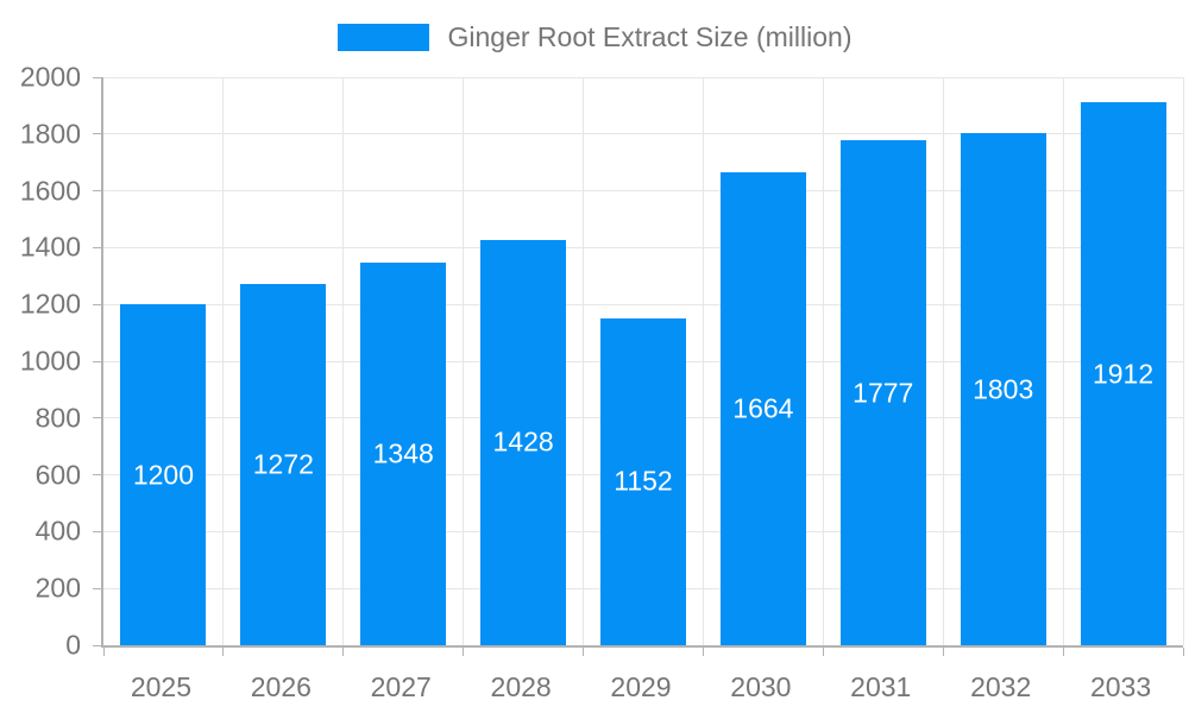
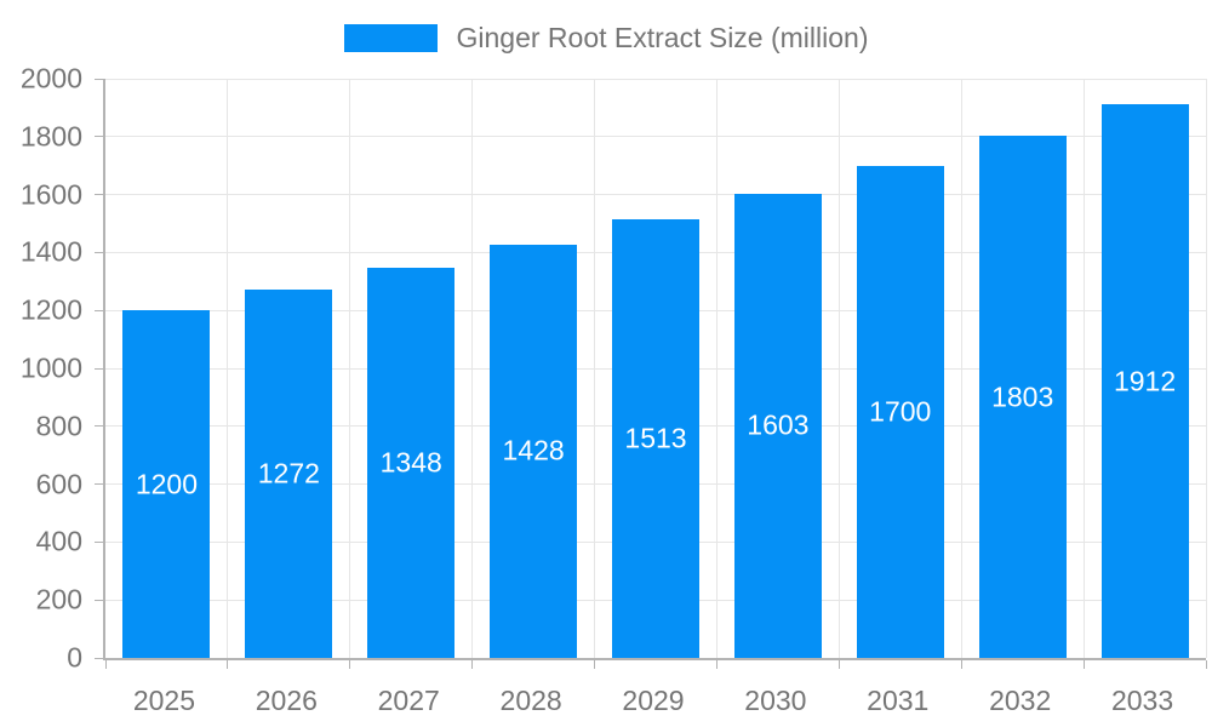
2029: 1152 -> 1513
2030: 1664 -> 1603
2031: 1777 -> 1700
